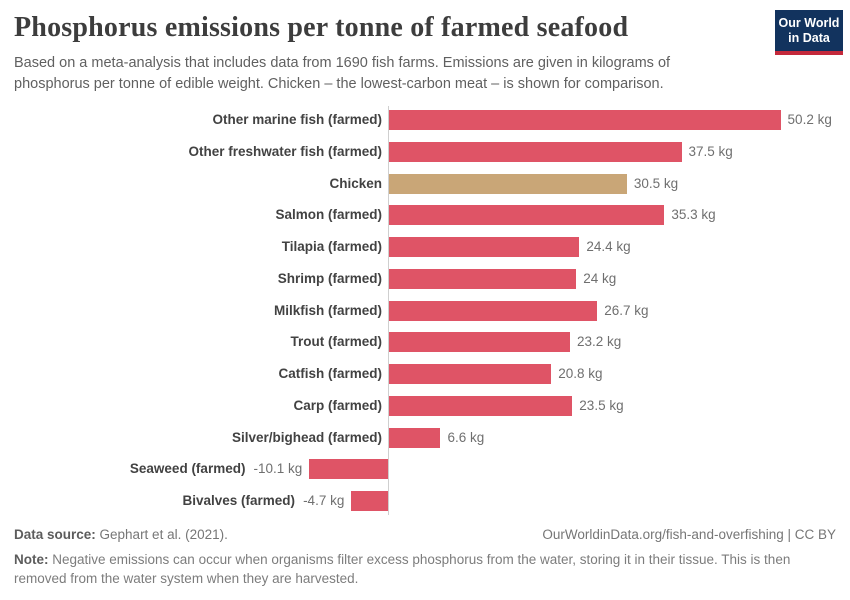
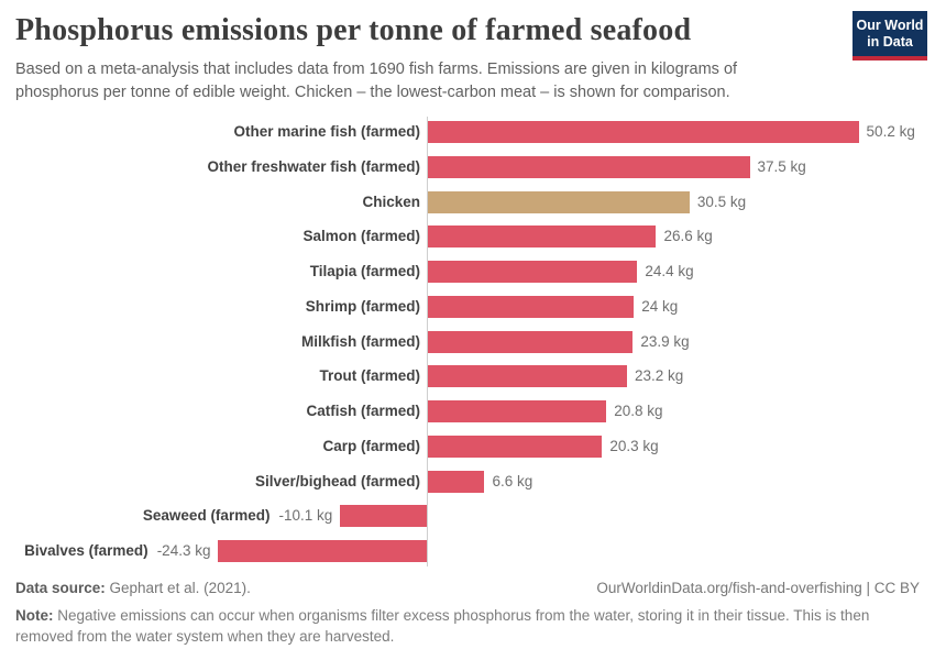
Salmon (farmed): 35.3 -> 26.6
Milkfish (farmed): 26.7 -> 23.9
Carp (farmed): 23.5 -> 20.3
Bivalves (farmed): -4.7 -> -24.3
